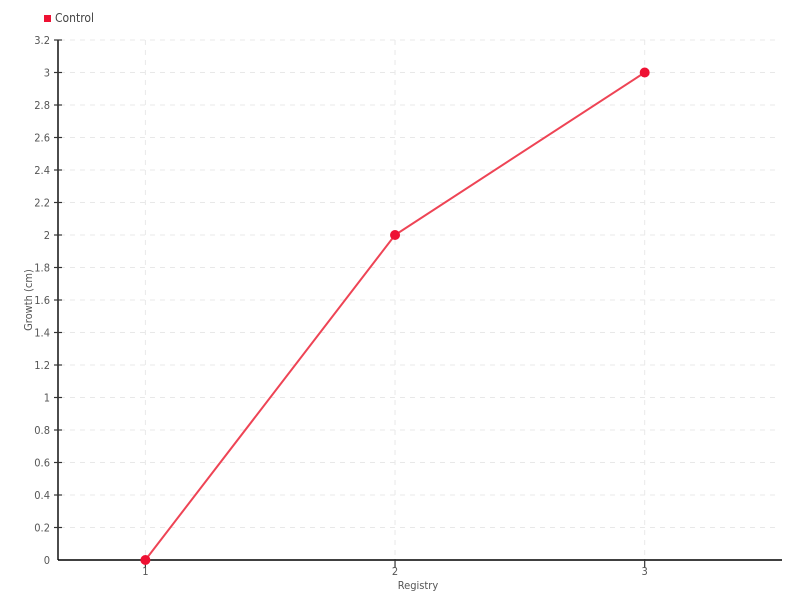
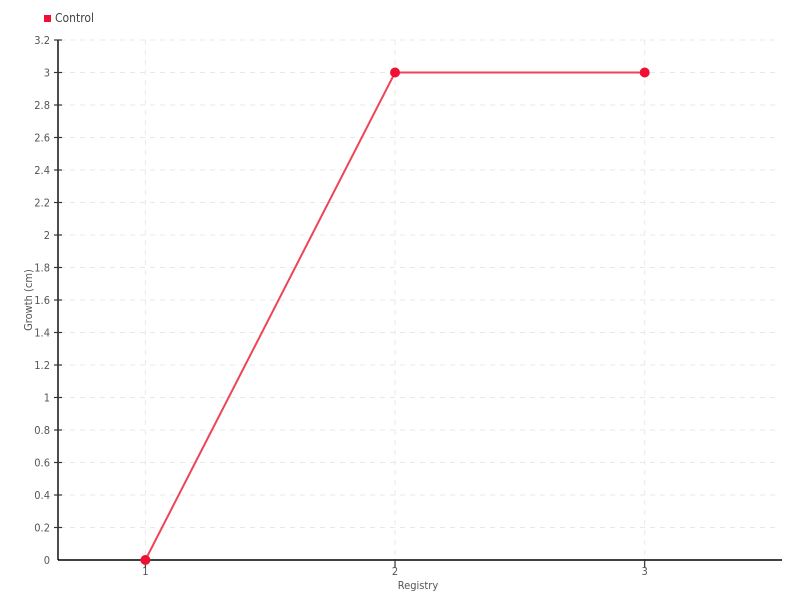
2: 2 -> 3
